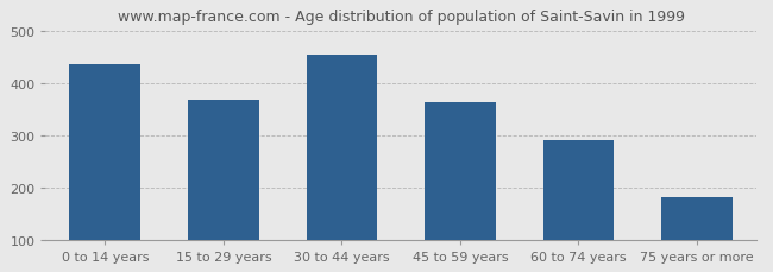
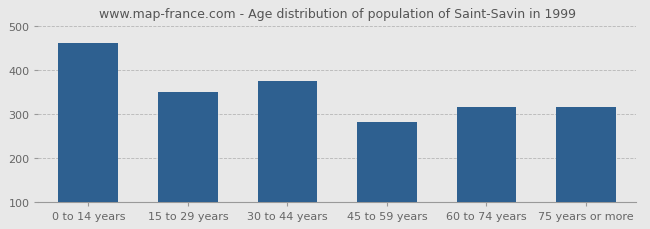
0 to 14 years: 435 -> 460
15 to 29 years: 368 -> 350
30 to 44 years: 453 -> 375
45 to 59 years: 362 -> 280
60 to 74 years: 290 -> 315
75 years or more: 180 -> 315
